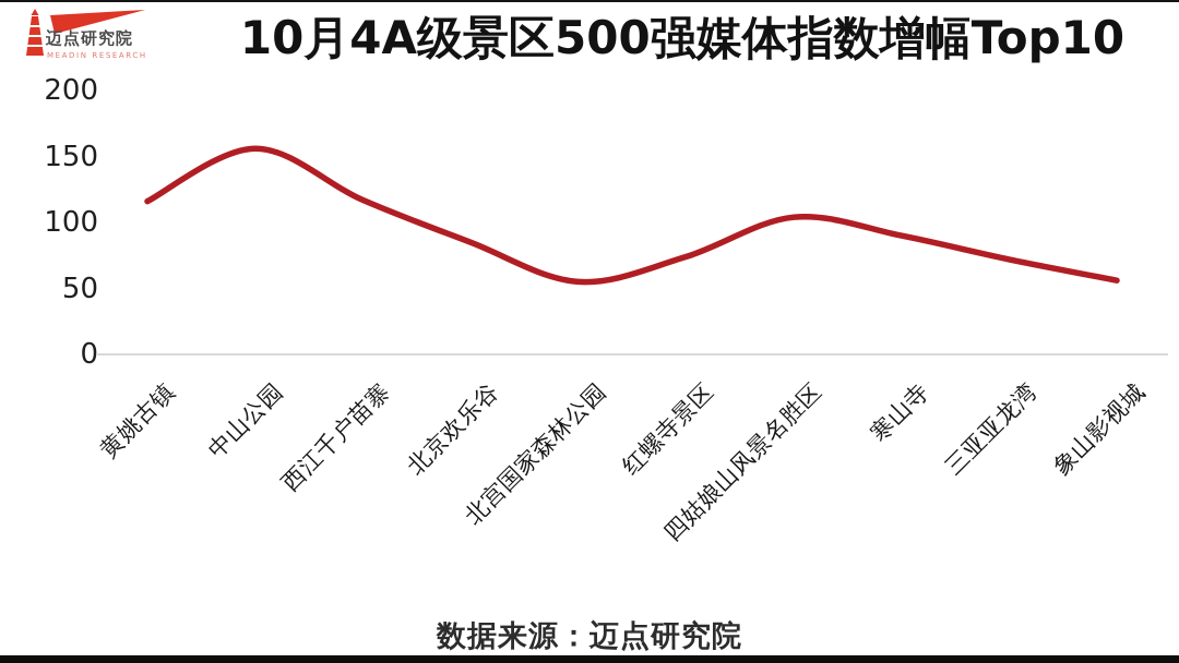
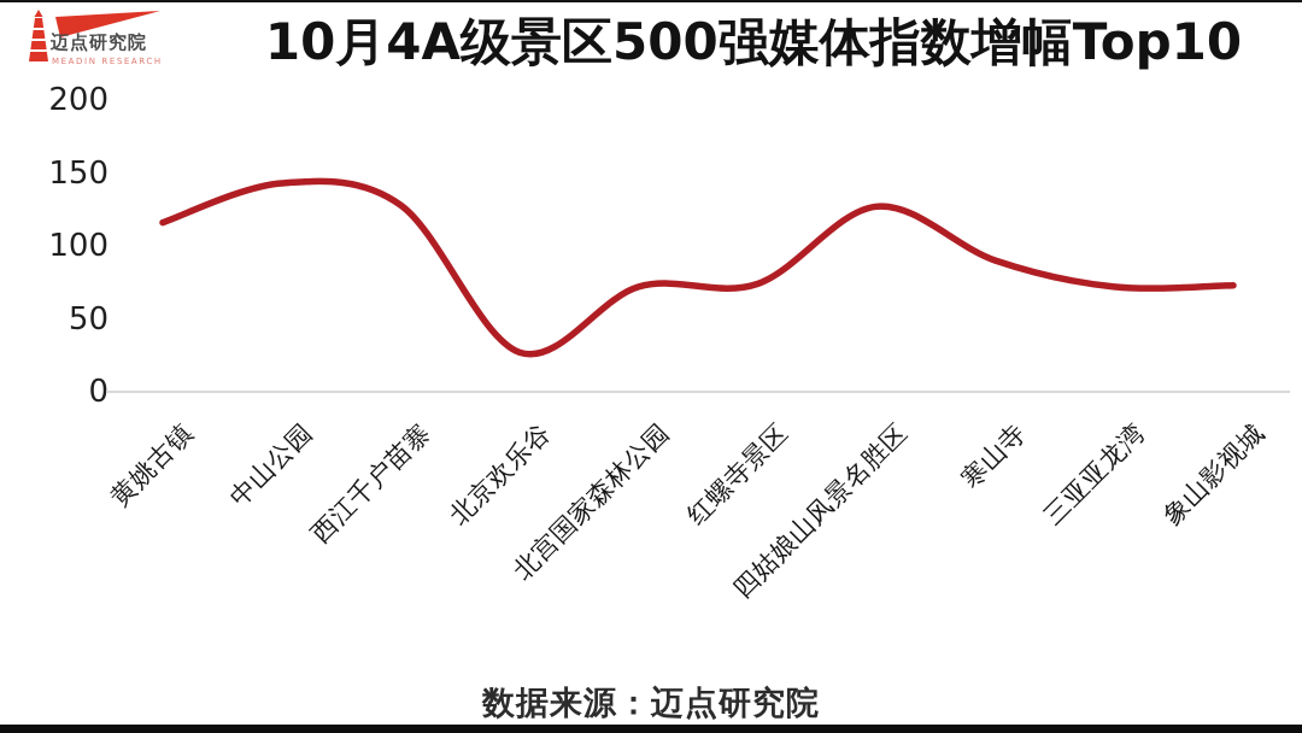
中山公园: 156 -> 143
西江千户苗寨: 117 -> 128
北京欢乐谷: 85 -> 27
北宫国家森林公园: 55 -> 72
四姑娘山风景名胜区: 104 -> 127
象山影视城: 56 -> 73
